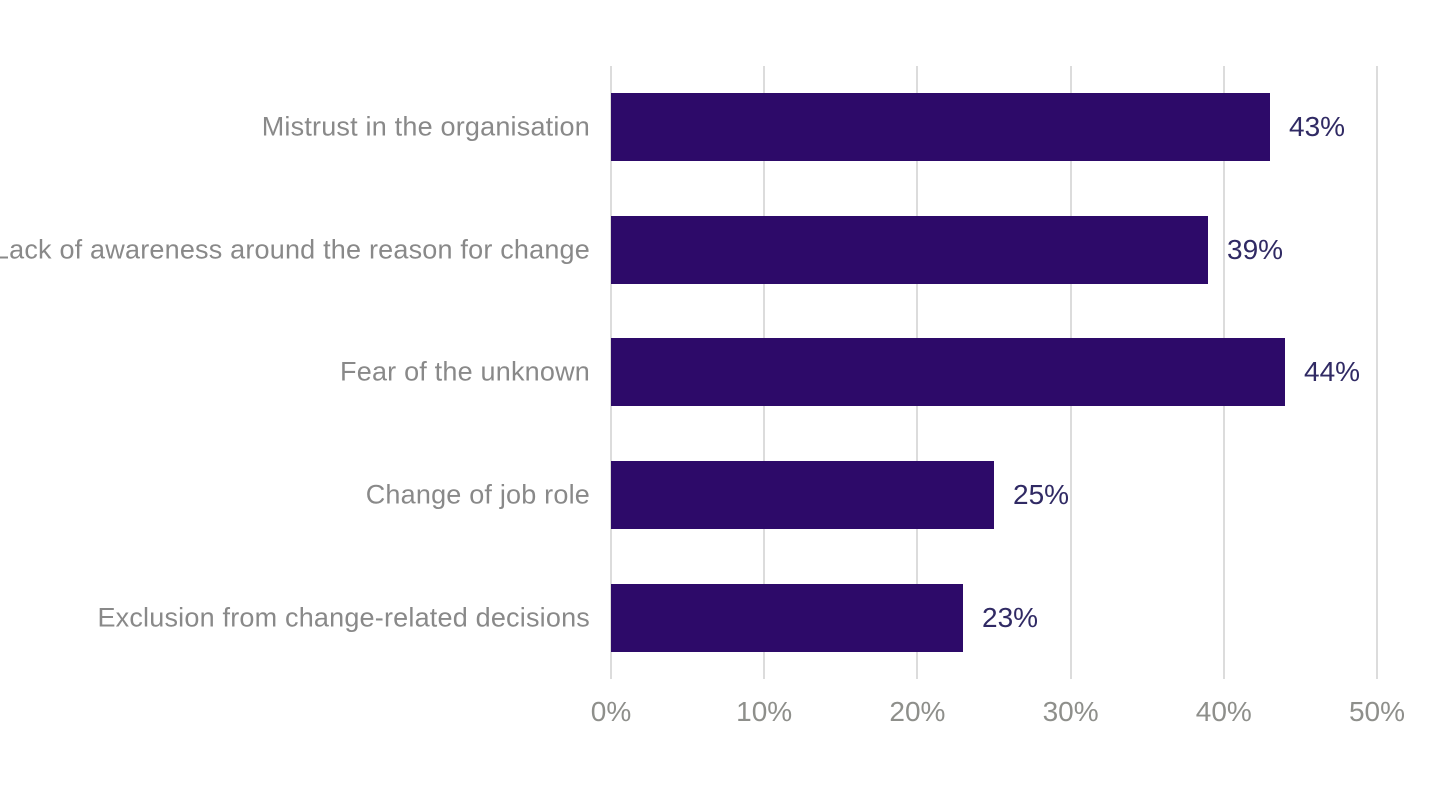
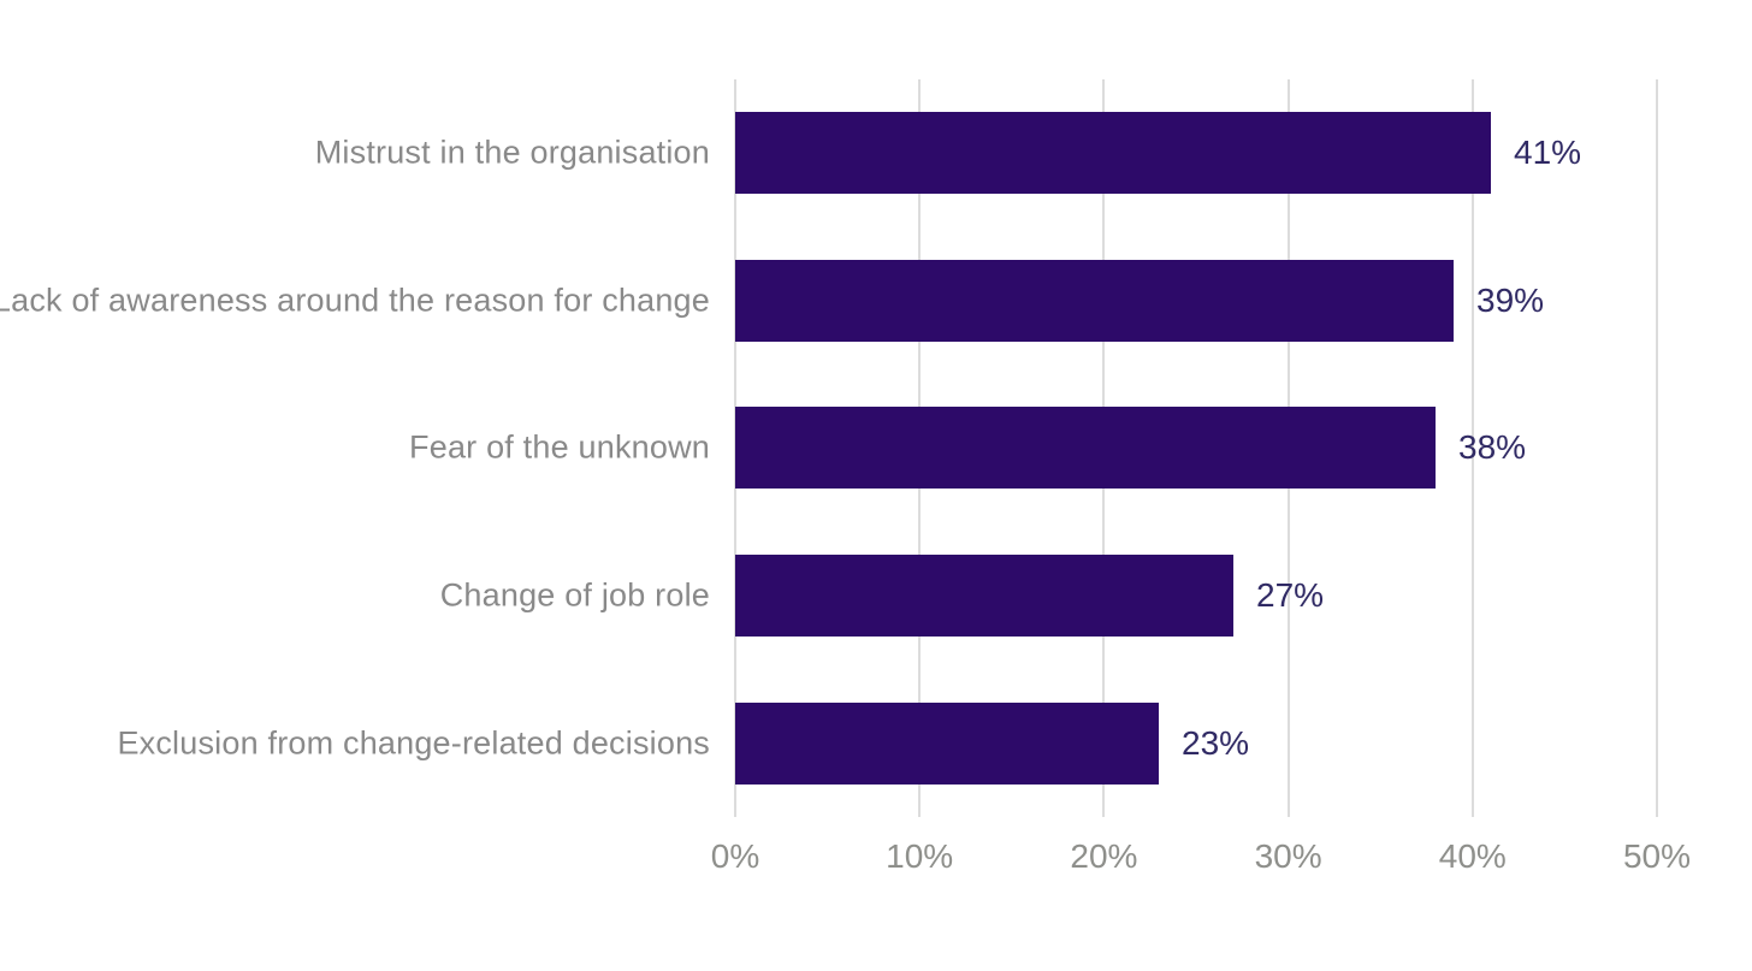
Mistrust in the organisation: 43% -> 41%
Fear of the unknown: 44% -> 38%
Change of job role: 25% -> 27%
